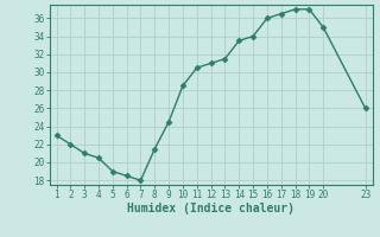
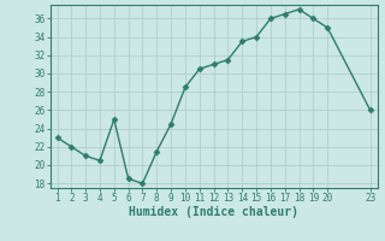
5: 19.0 -> 25.0
19: 37.0 -> 36.0
